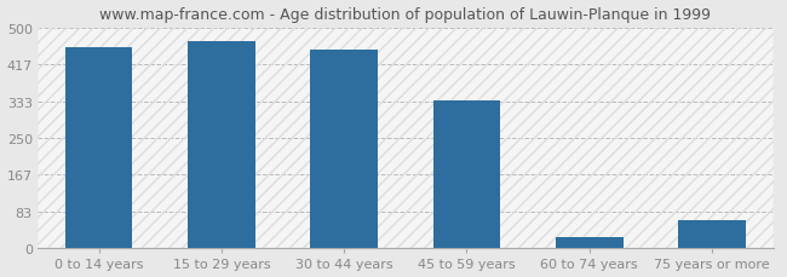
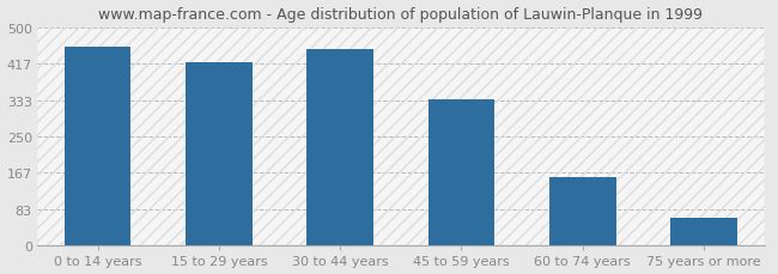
15 to 29 years: 470 -> 420
60 to 74 years: 25 -> 158
